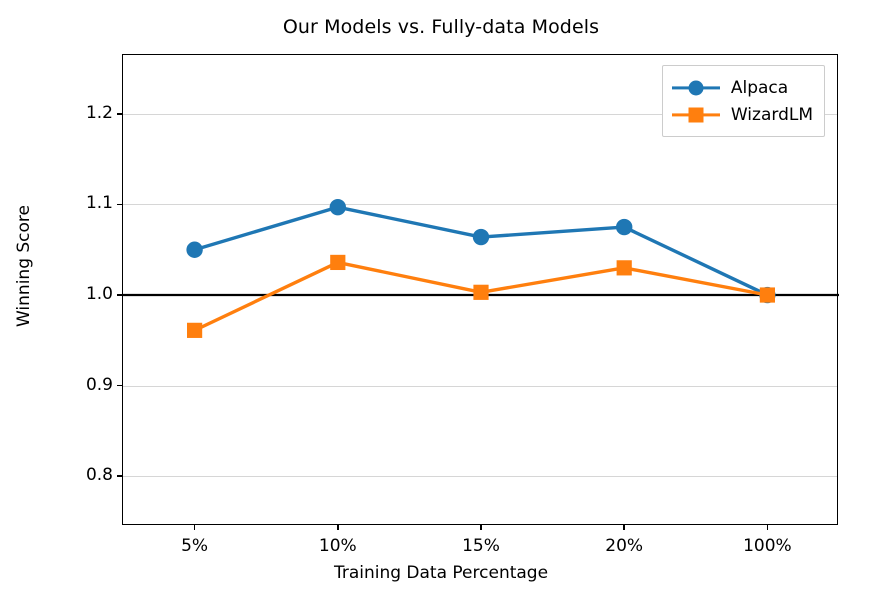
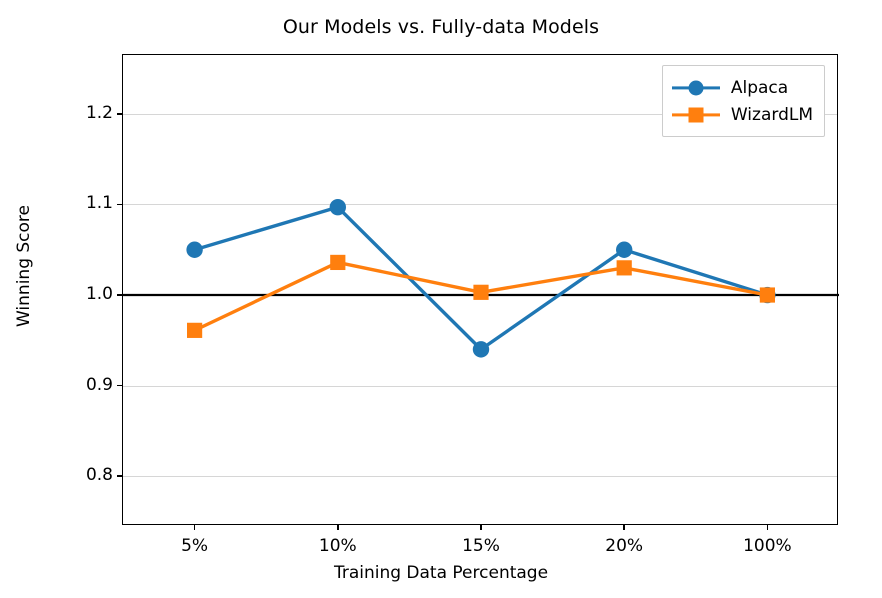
Alpaca/15%: 1.06 -> 0.94
Alpaca/20%: 1.07 -> 1.05
